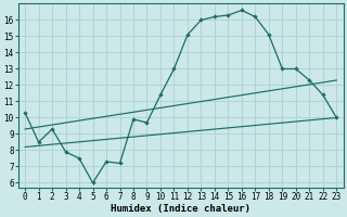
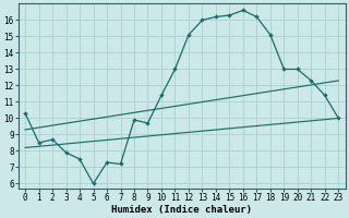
2: 9.3 -> 8.7
